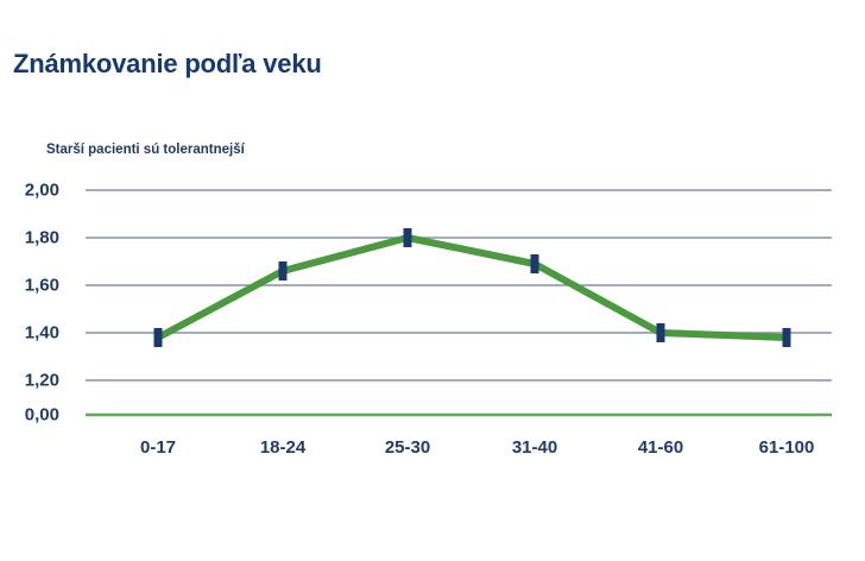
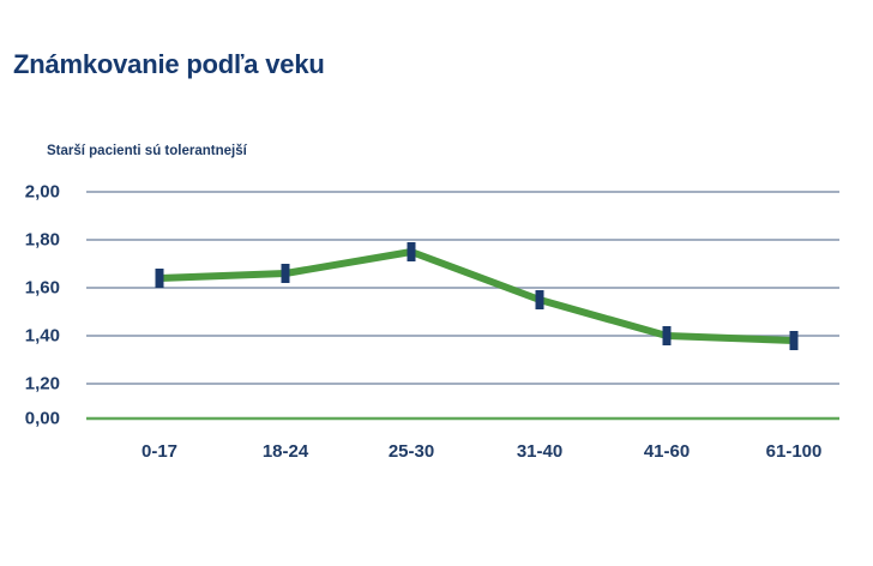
0-17: 1,38 -> 1,64
25-30: 1,80 -> 1,75
31-40: 1,69 -> 1,55
